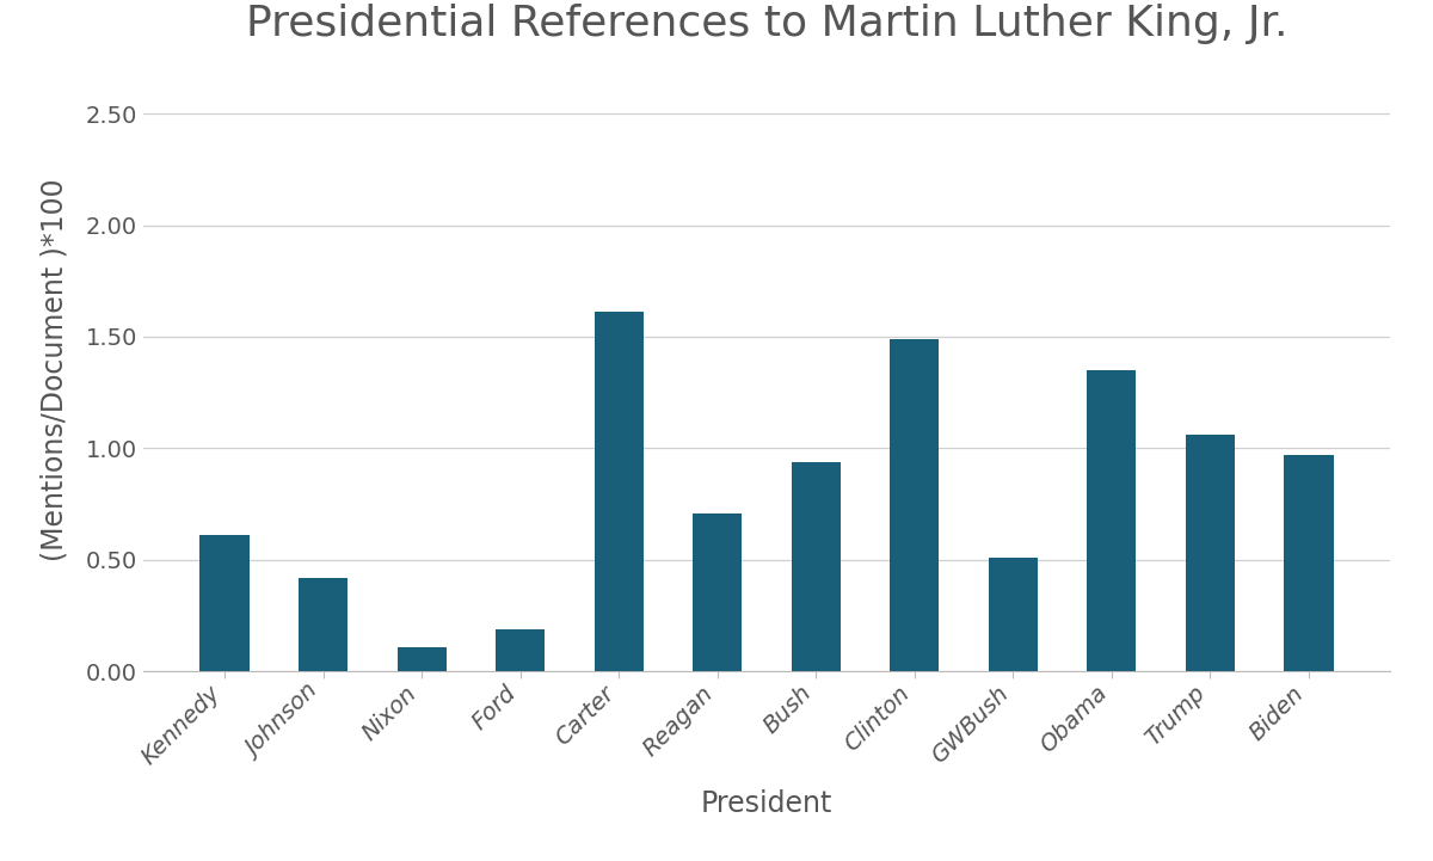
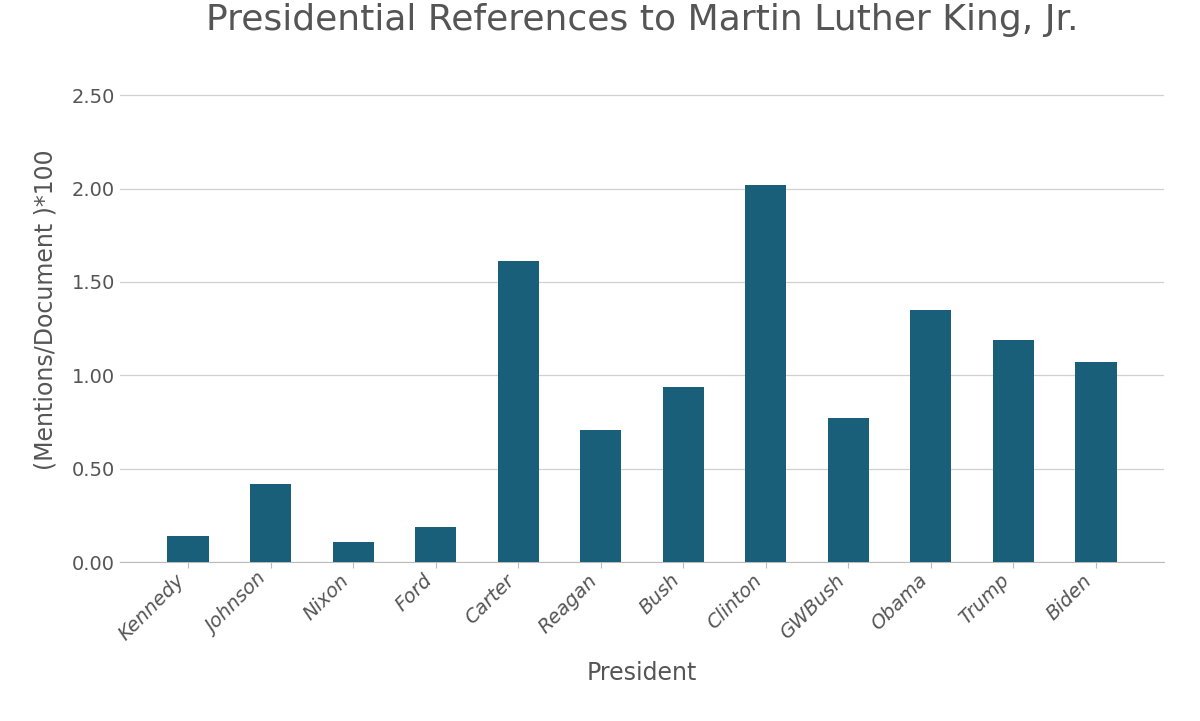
Kennedy: 0.61 -> 0.14
Clinton: 1.49 -> 2.02
GWBush: 0.51 -> 0.77
Trump: 1.06 -> 1.19
Biden: 0.97 -> 1.07
